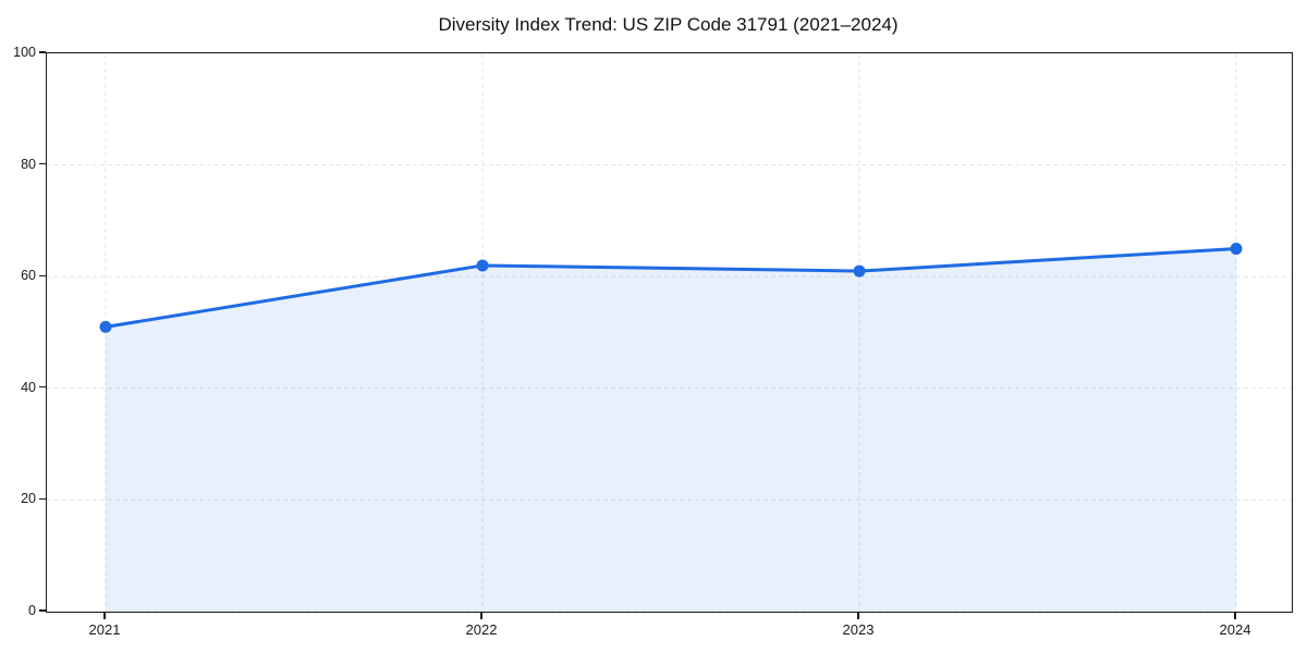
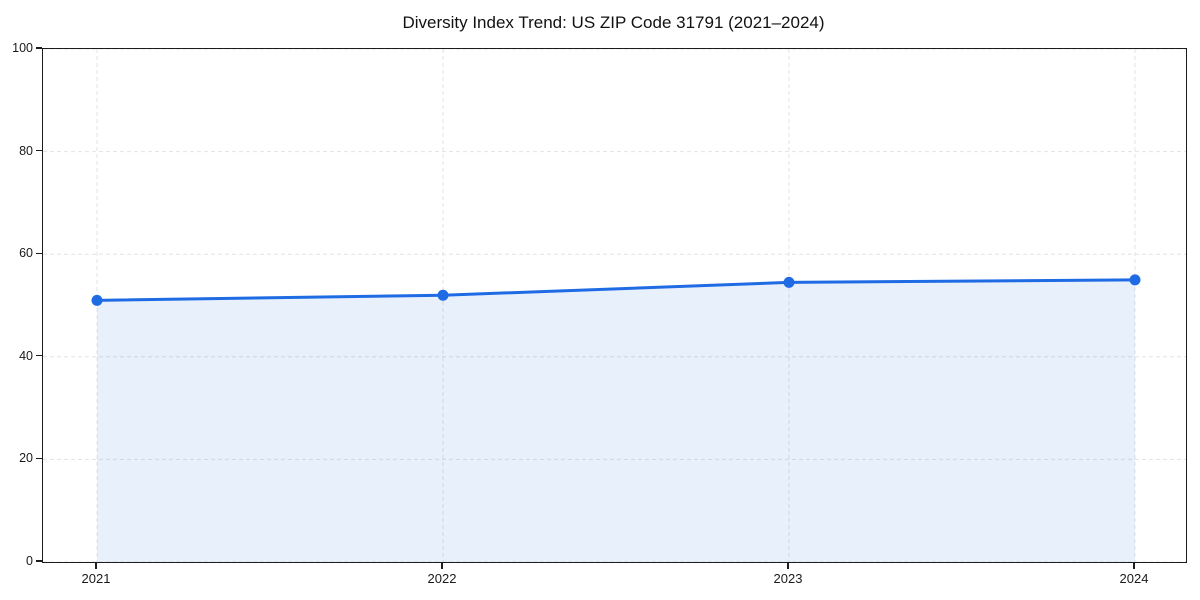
2022: 62 -> 52
2023: 61 -> 54
2024: 65 -> 55
